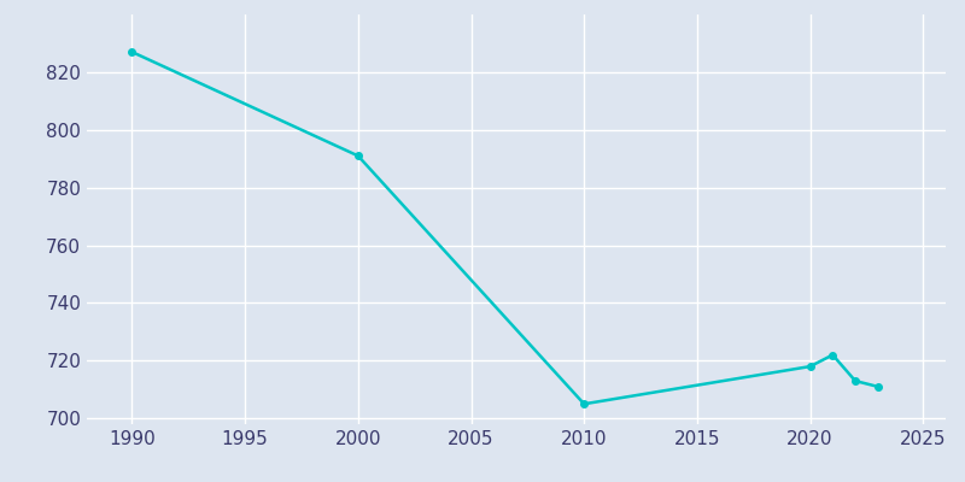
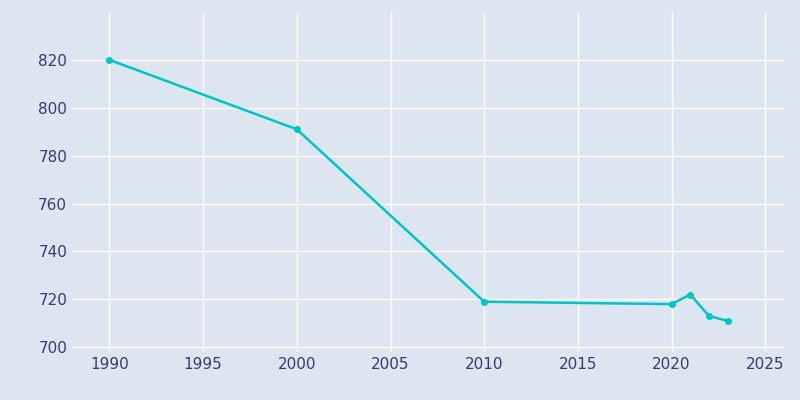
1990: 827 -> 820
2010: 705 -> 719
